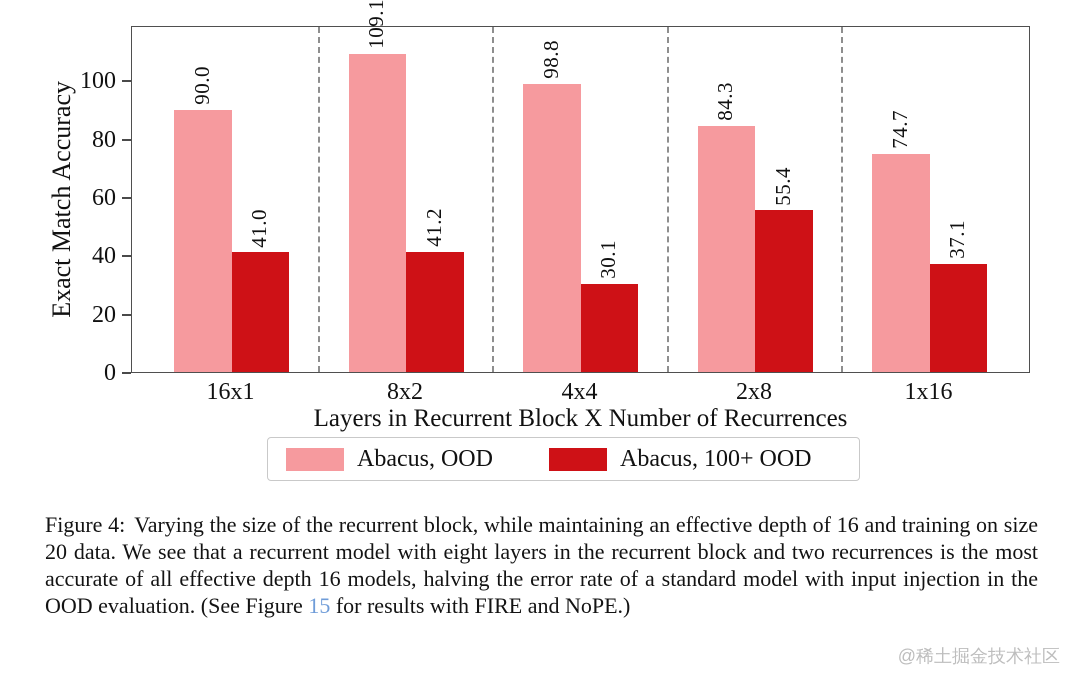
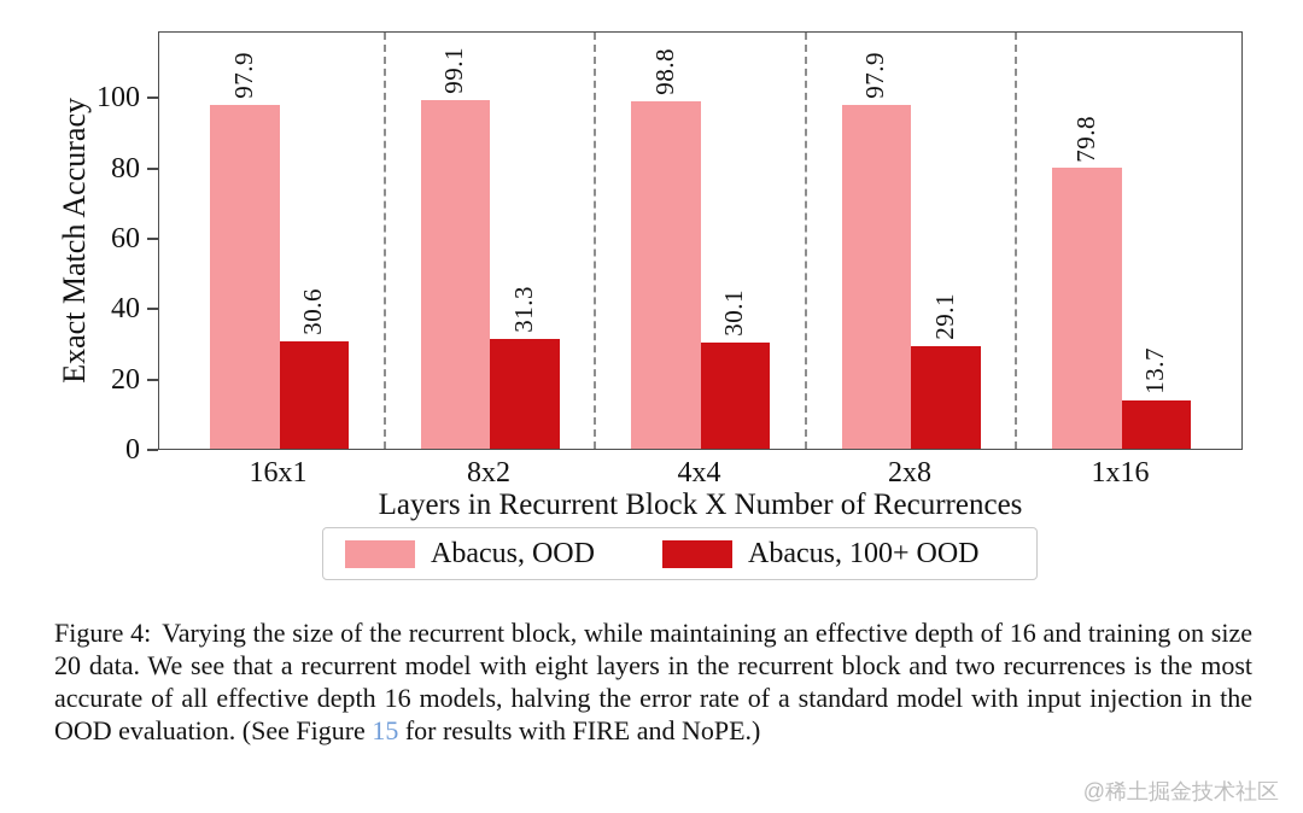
Abacus, OOD/16x1: 90.0 -> 97.9
Abacus, 100+ OOD/16x1: 41.0 -> 30.6
Abacus, OOD/8x2: 109.1 -> 99.1
Abacus, 100+ OOD/8x2: 41.2 -> 31.3
Abacus, OOD/2x8: 84.3 -> 97.9
Abacus, 100+ OOD/2x8: 55.4 -> 29.1
Abacus, OOD/1x16: 74.7 -> 79.8
Abacus, 100+ OOD/1x16: 37.1 -> 13.7
